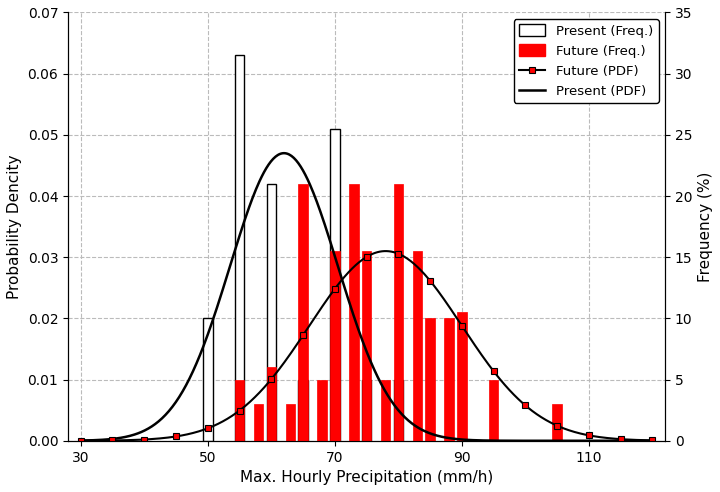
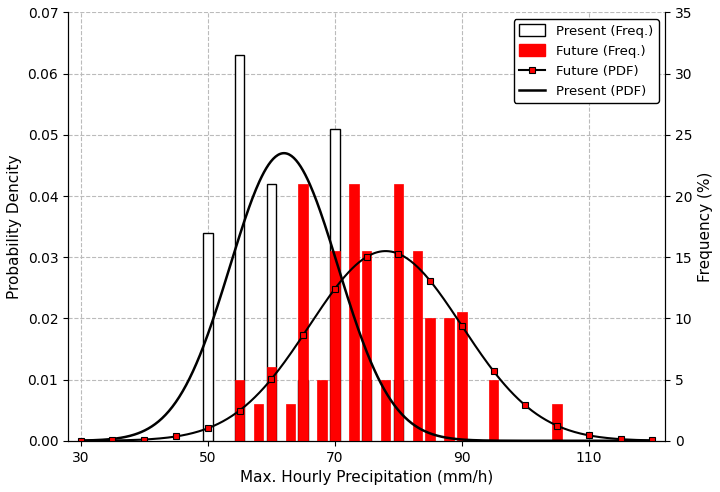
Present (Freq.)/50: 0.020 -> 0.034
